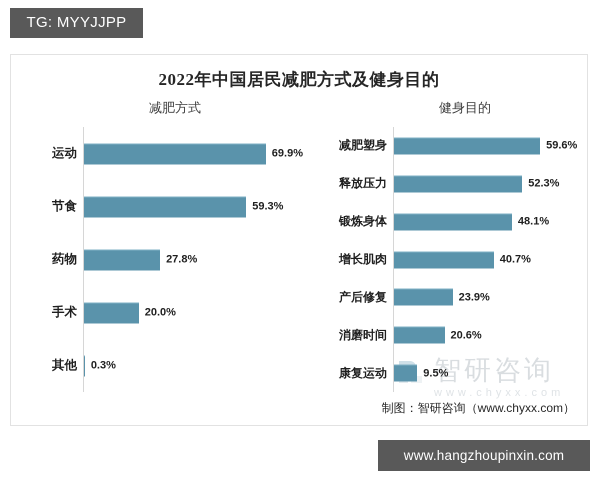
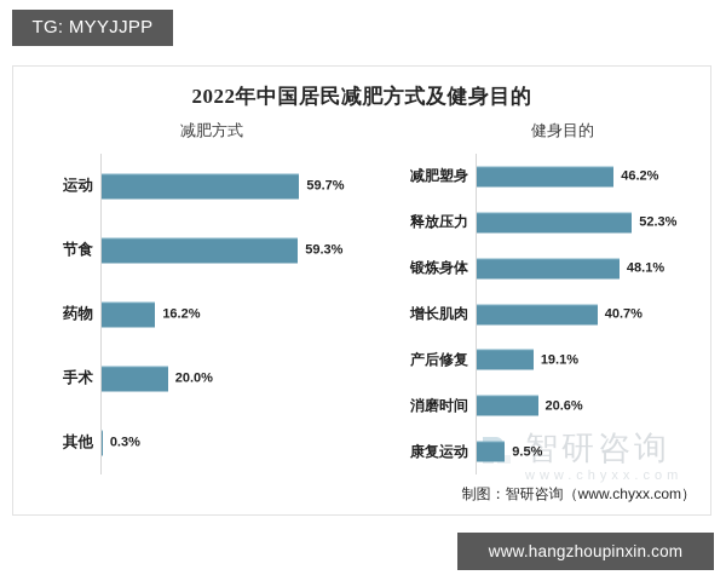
减肥方式/运动: 69.9% -> 59.7%
减肥方式/药物: 27.8% -> 16.2%
健身目的/减肥塑身: 59.6% -> 46.2%
健身目的/产后修复: 23.9% -> 19.1%
